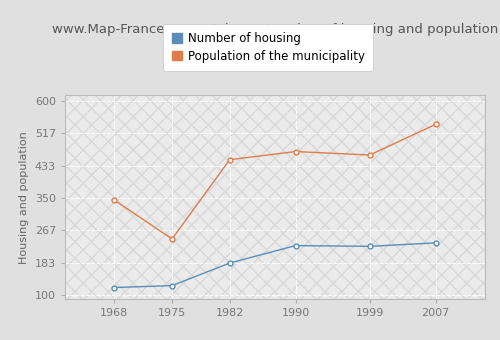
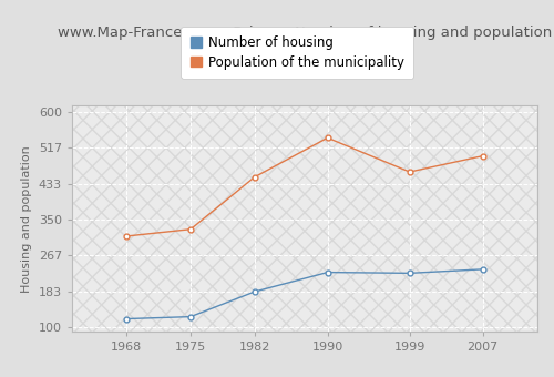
Population of the municipality/1968: 345 -> 312
Population of the municipality/1975: 245 -> 328
Population of the municipality/1990: 470 -> 540
Population of the municipality/2007: 540 -> 498
